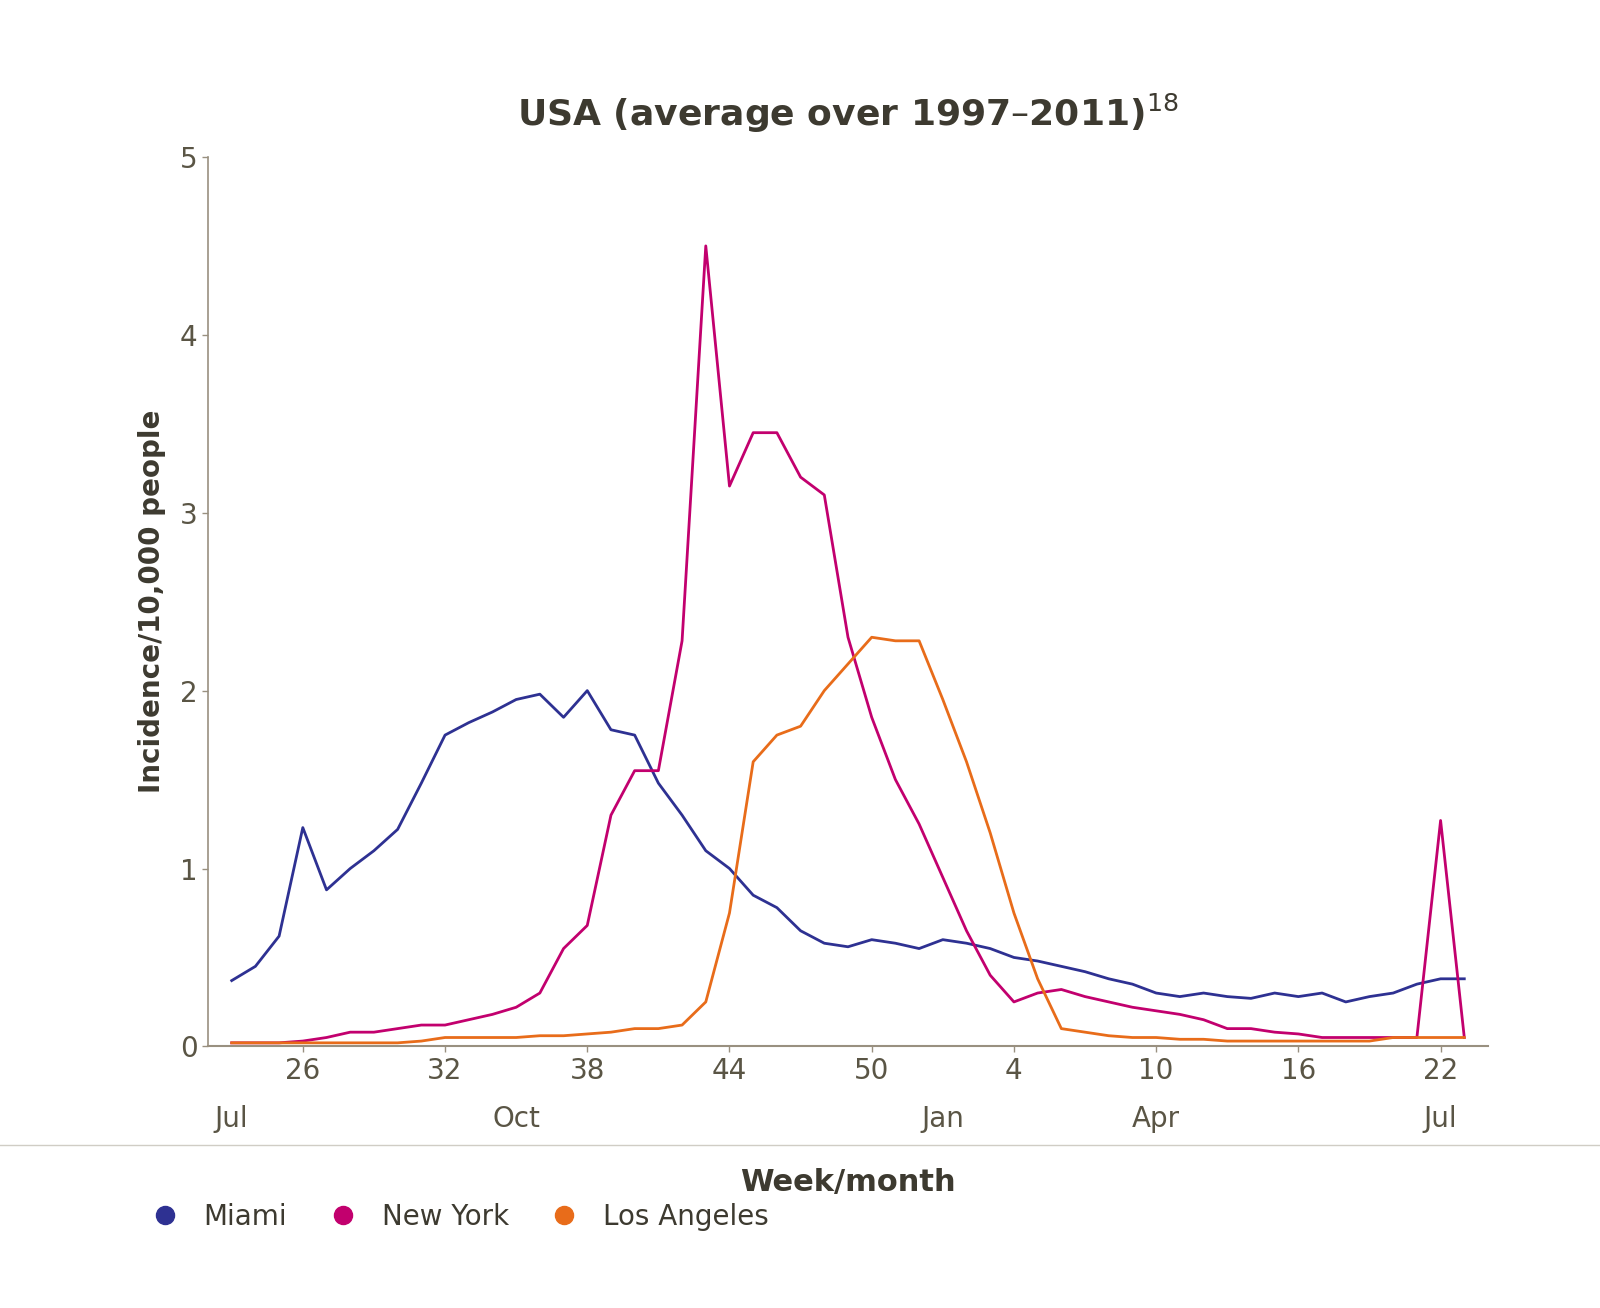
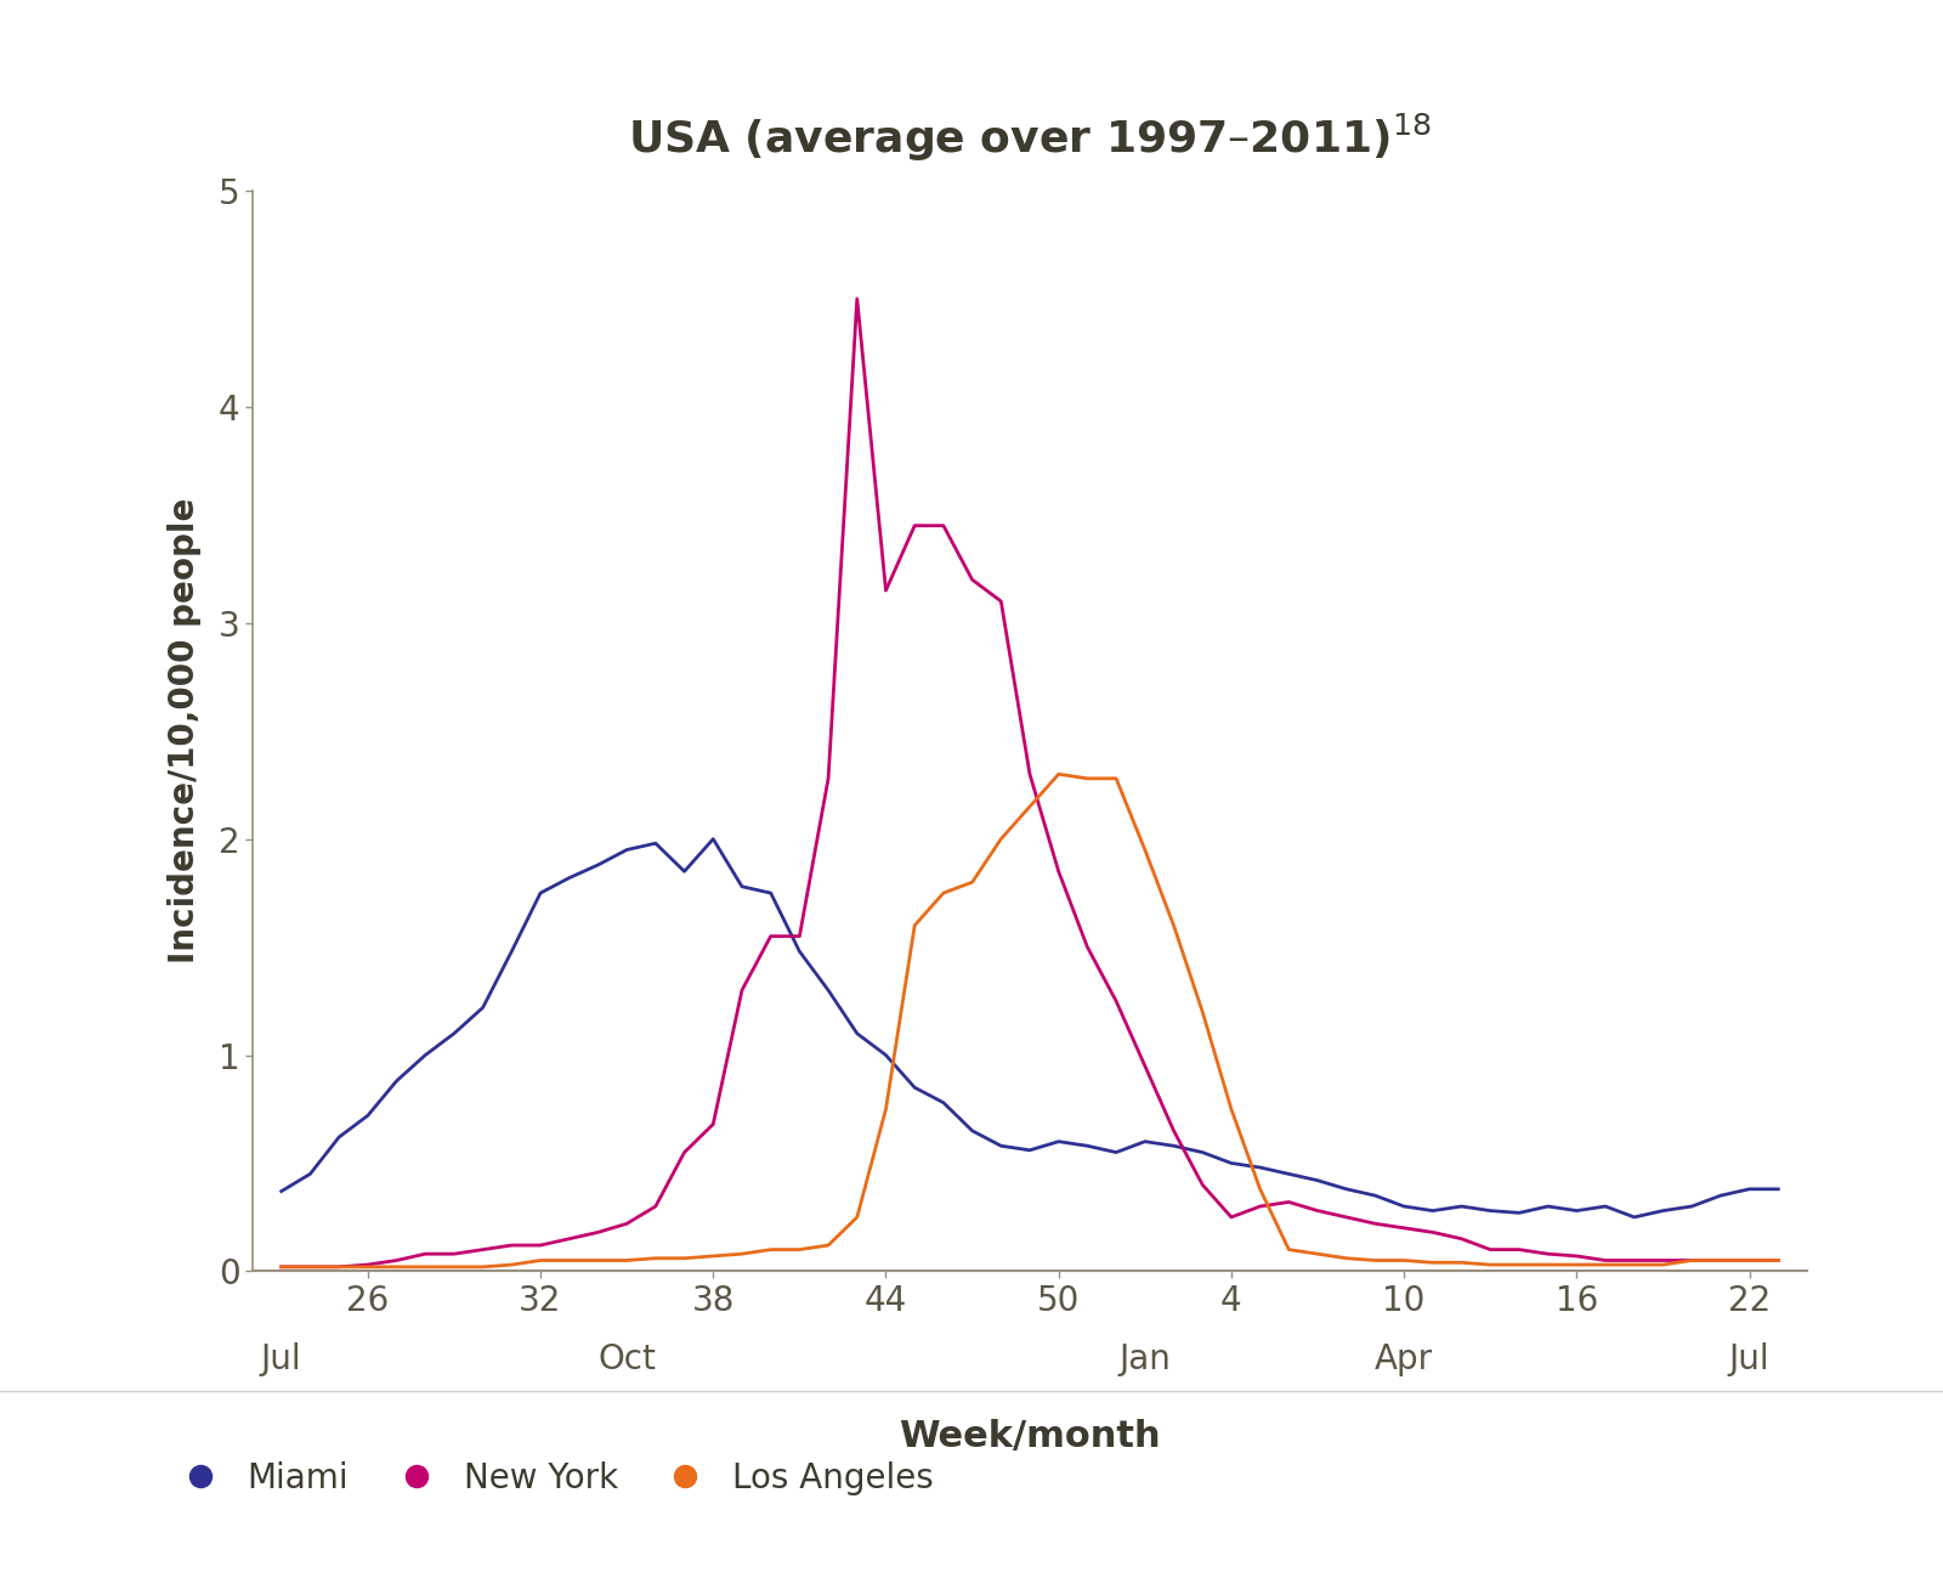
Miami/26: 1.23 -> 0.72
New York/22: 1.27 -> 0.05
